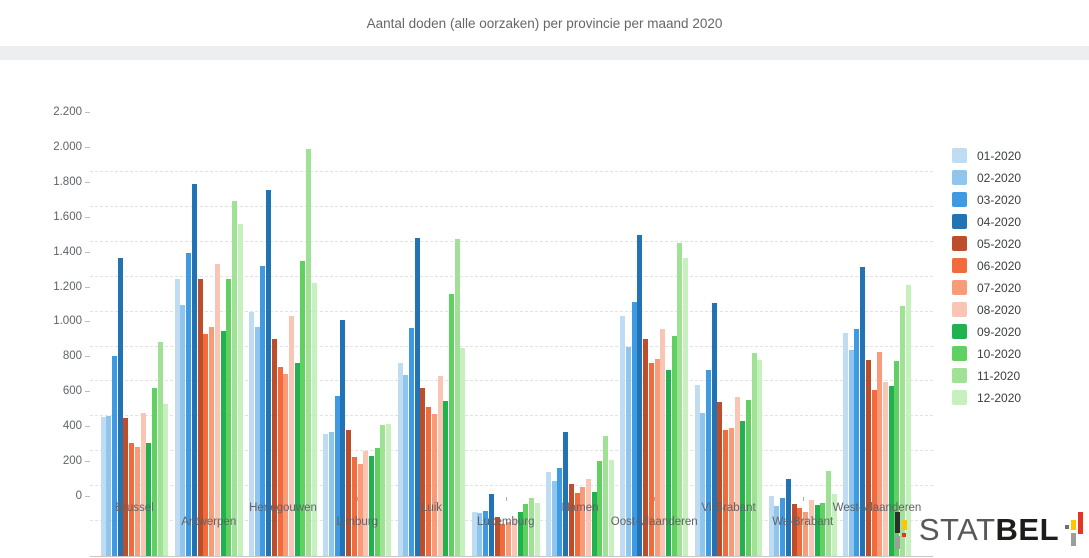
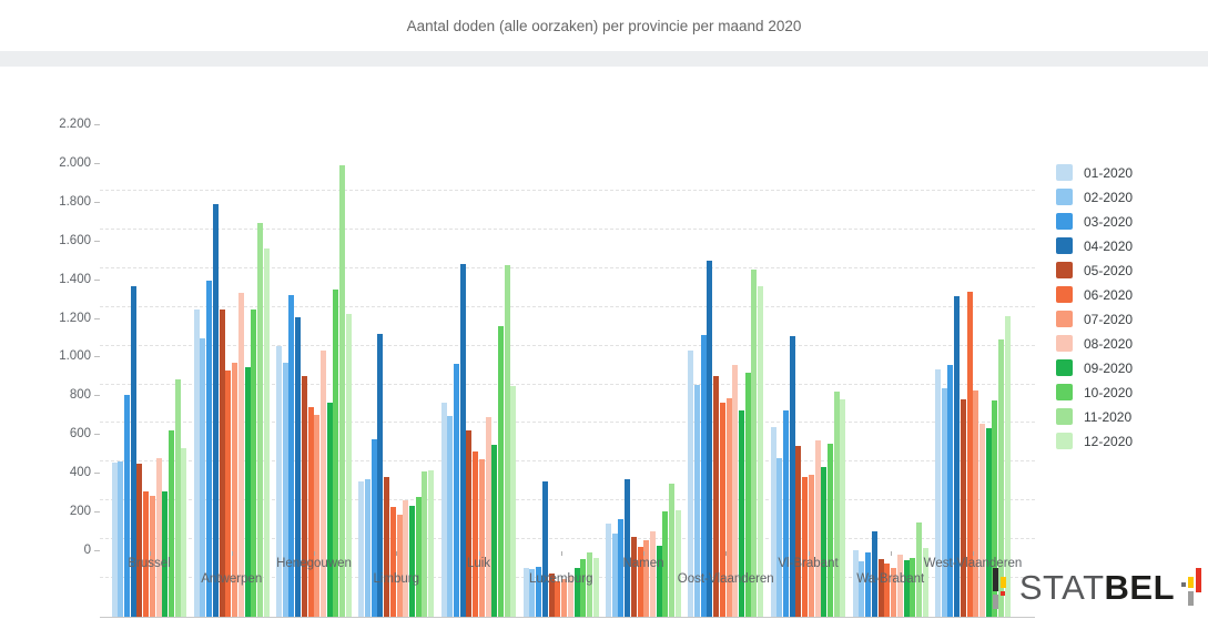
04-2020/Henegouwen: 2100 -> 1550
04-2020/Limburg: 1360 -> 1460
04-2020/Luxemburg: 360 -> 700
06-2020/West-Vlaanderen: 950 -> 1680
